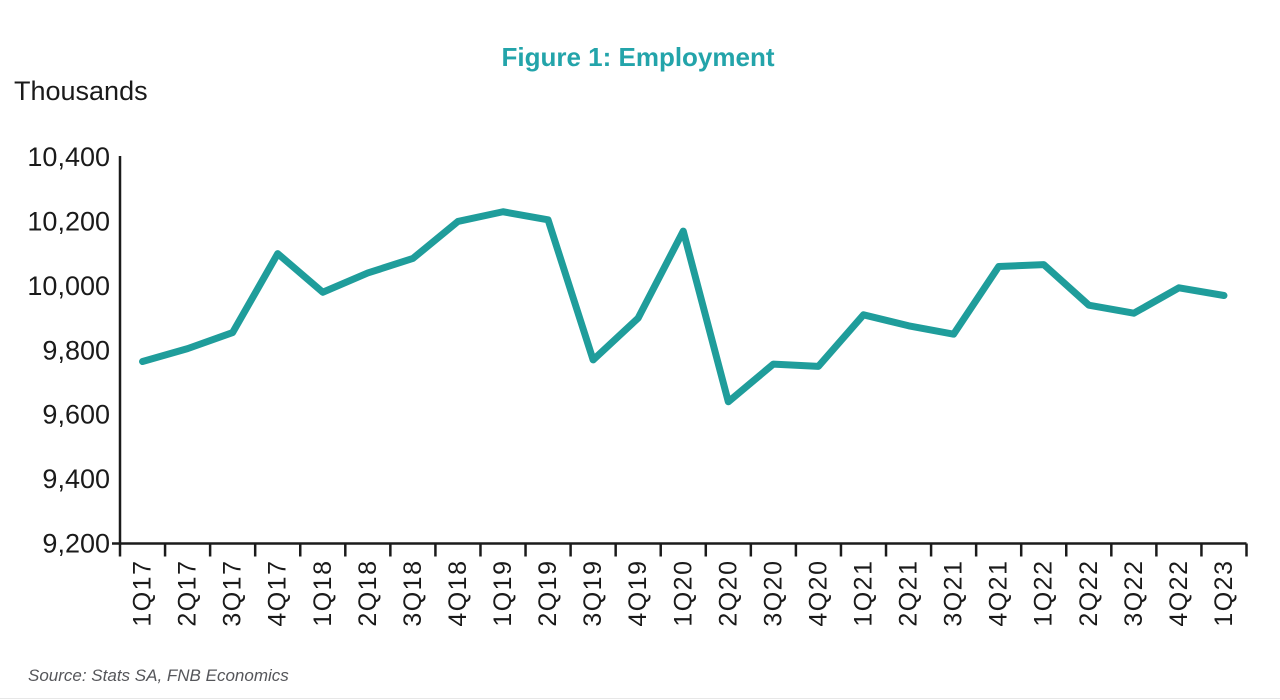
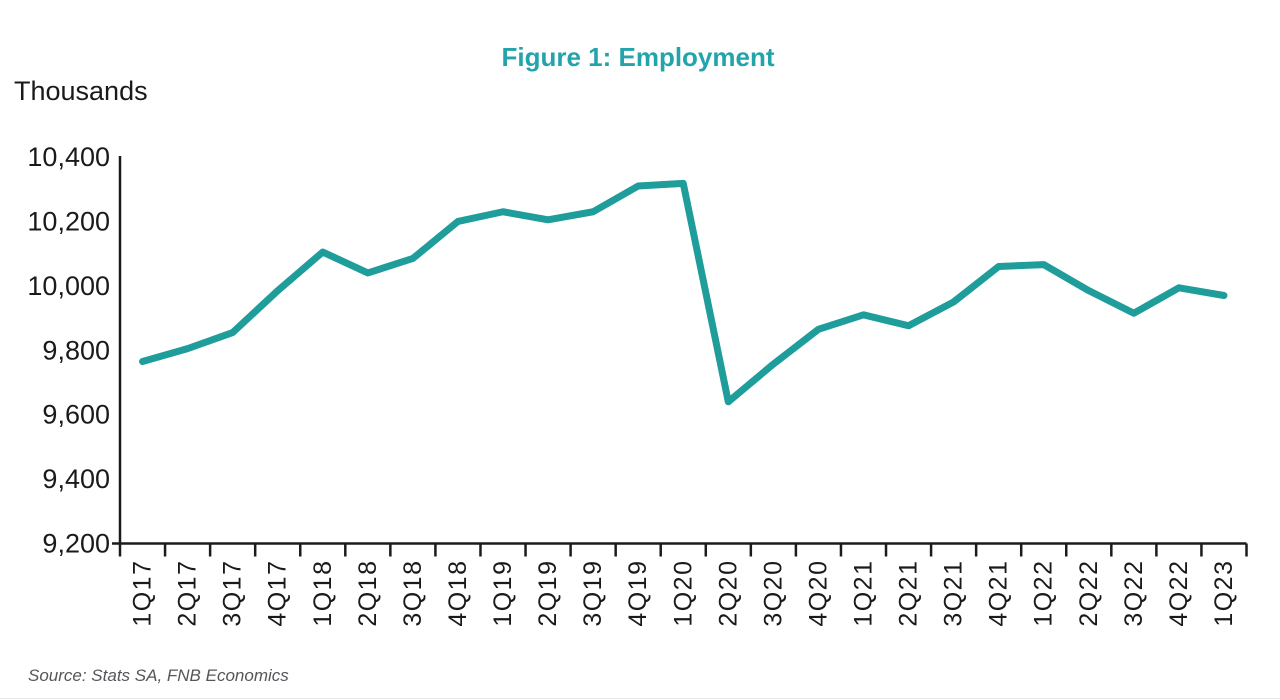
4Q17: 10100 -> 9980
1Q18: 9980 -> 10100
3Q19: 9770 -> 10230
4Q19: 9900 -> 10310
1Q20: 10170 -> 10320
4Q20: 9750 -> 9860
3Q21: 9850 -> 9950
2Q22: 9940 -> 9980
